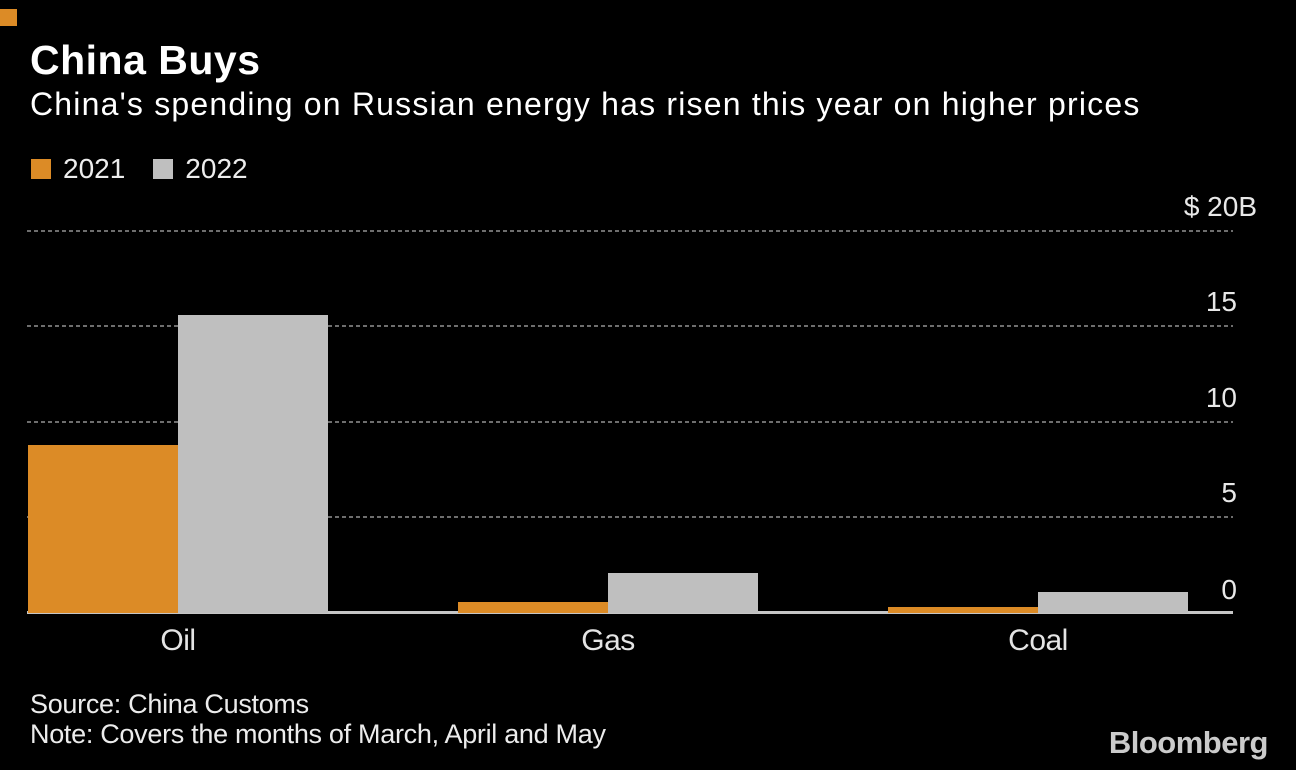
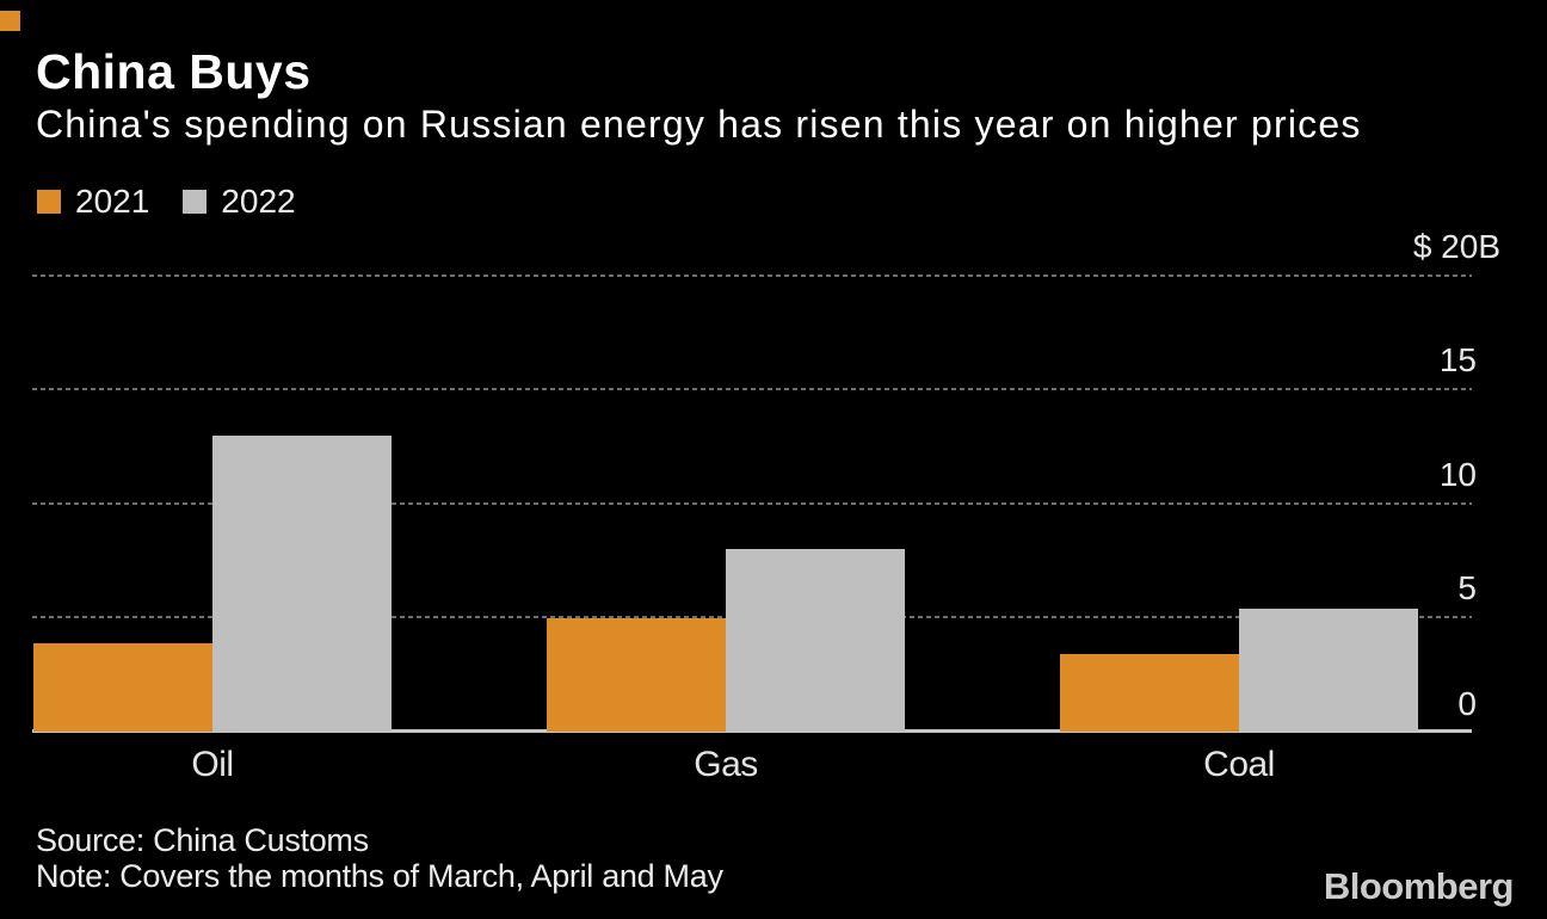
2021/Oil: 8.8 -> 3.9
2022/Oil: 15.6 -> 13.0
2021/Gas: 0.6 -> 5.0
2022/Gas: 2.1 -> 8.0
2021/Coal: 0.3 -> 3.4
2022/Coal: 1.1 -> 5.4
